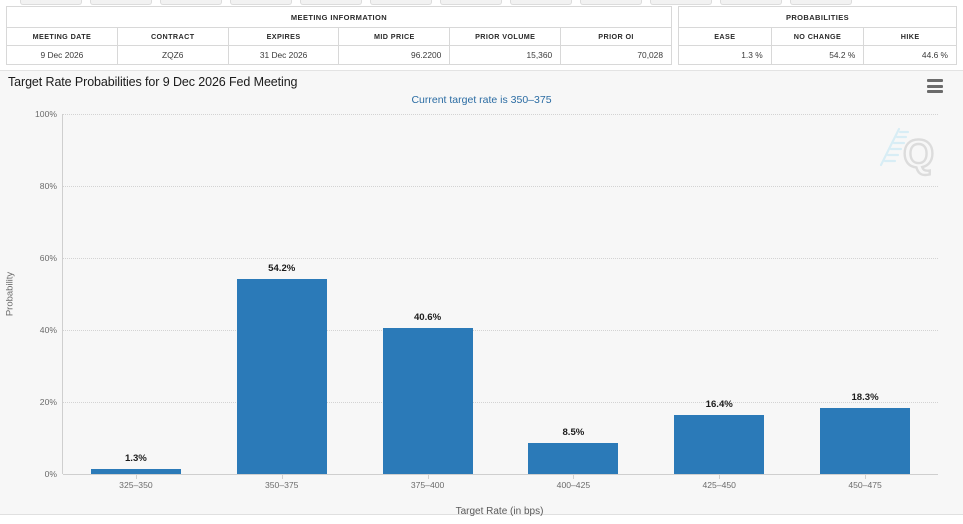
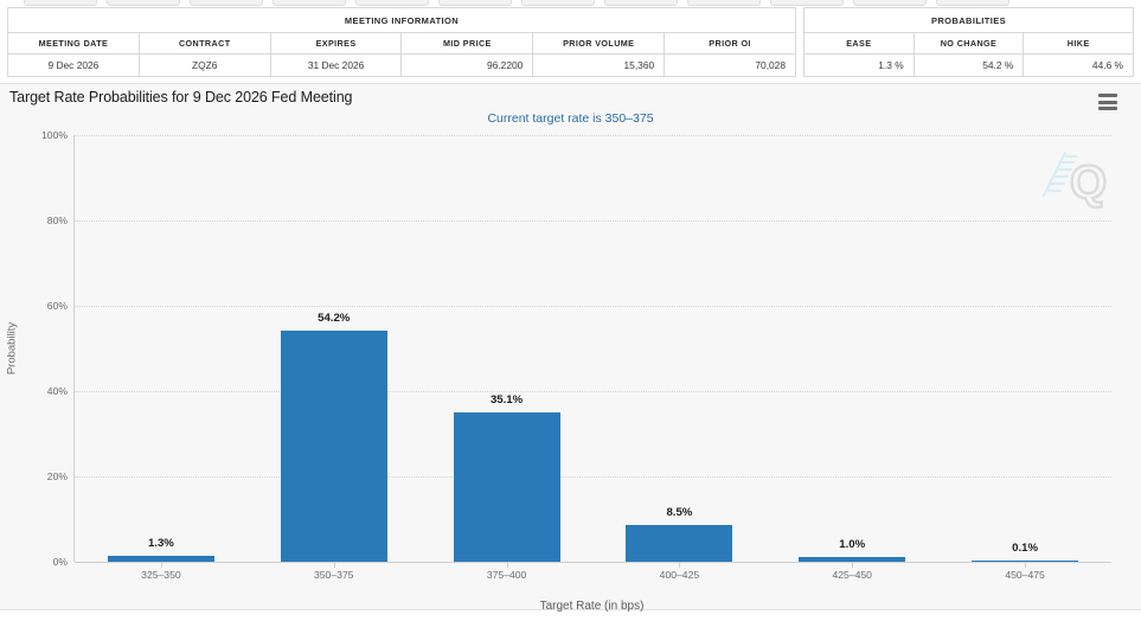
375–400: 40.6% -> 35.1%
425–450: 16.4% -> 1.0%
450–475: 18.3% -> 0.1%
